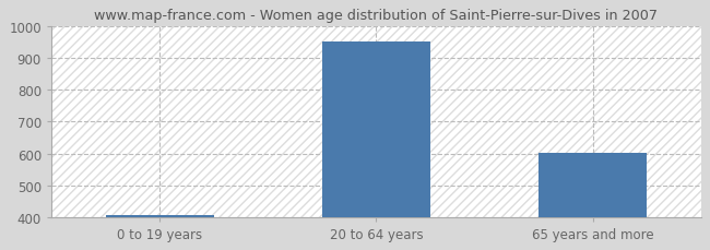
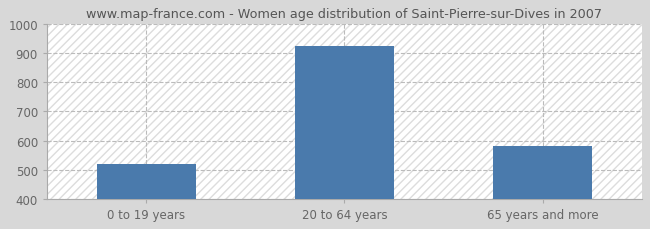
0 to 19 years: 407 -> 520
20 to 64 years: 952 -> 925
65 years and more: 601 -> 580
